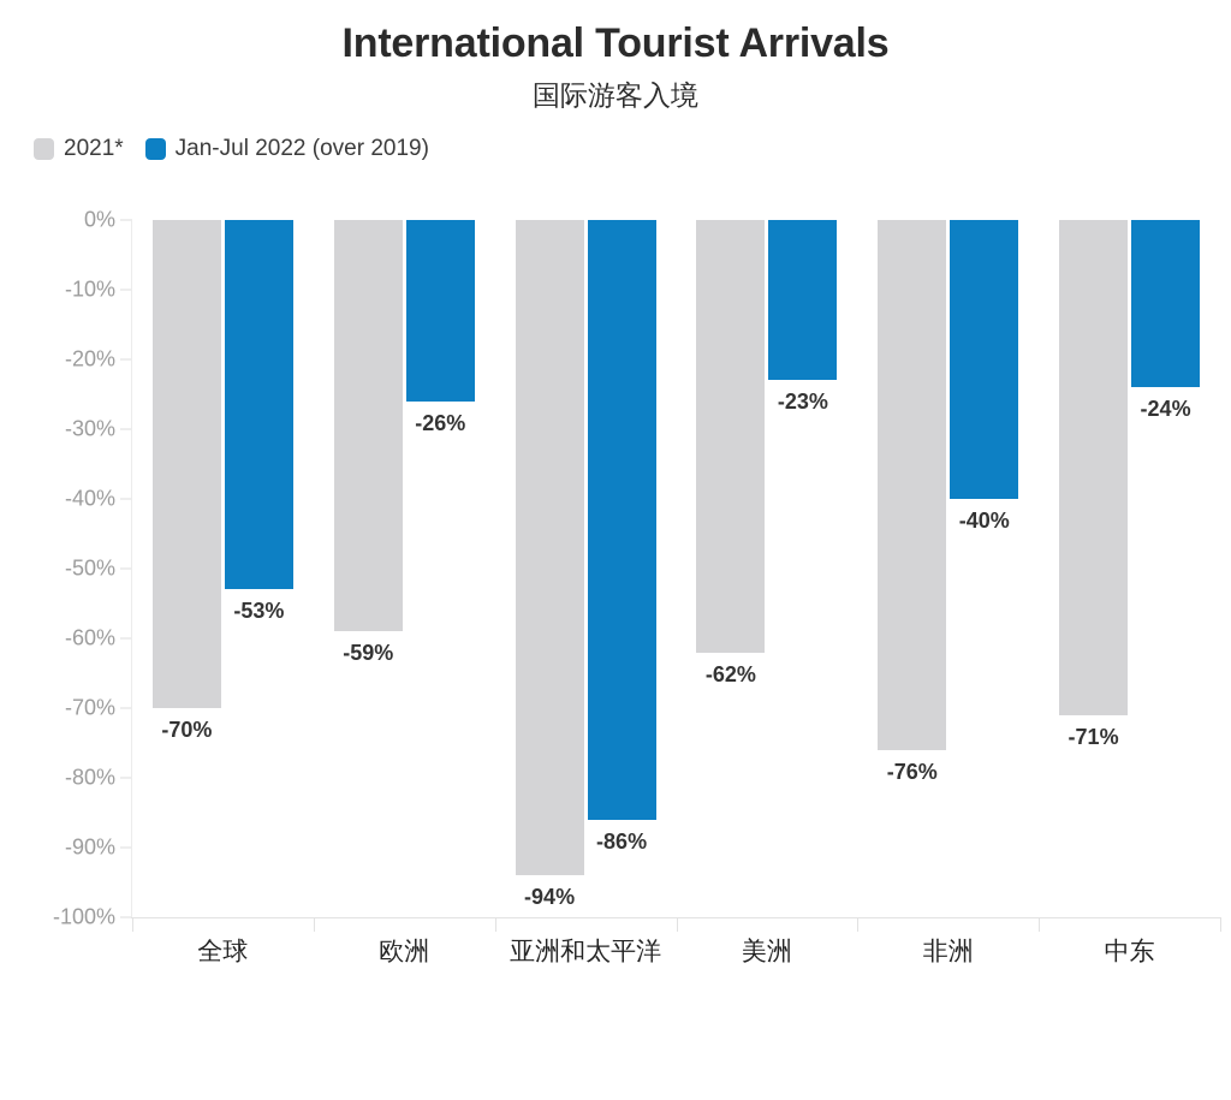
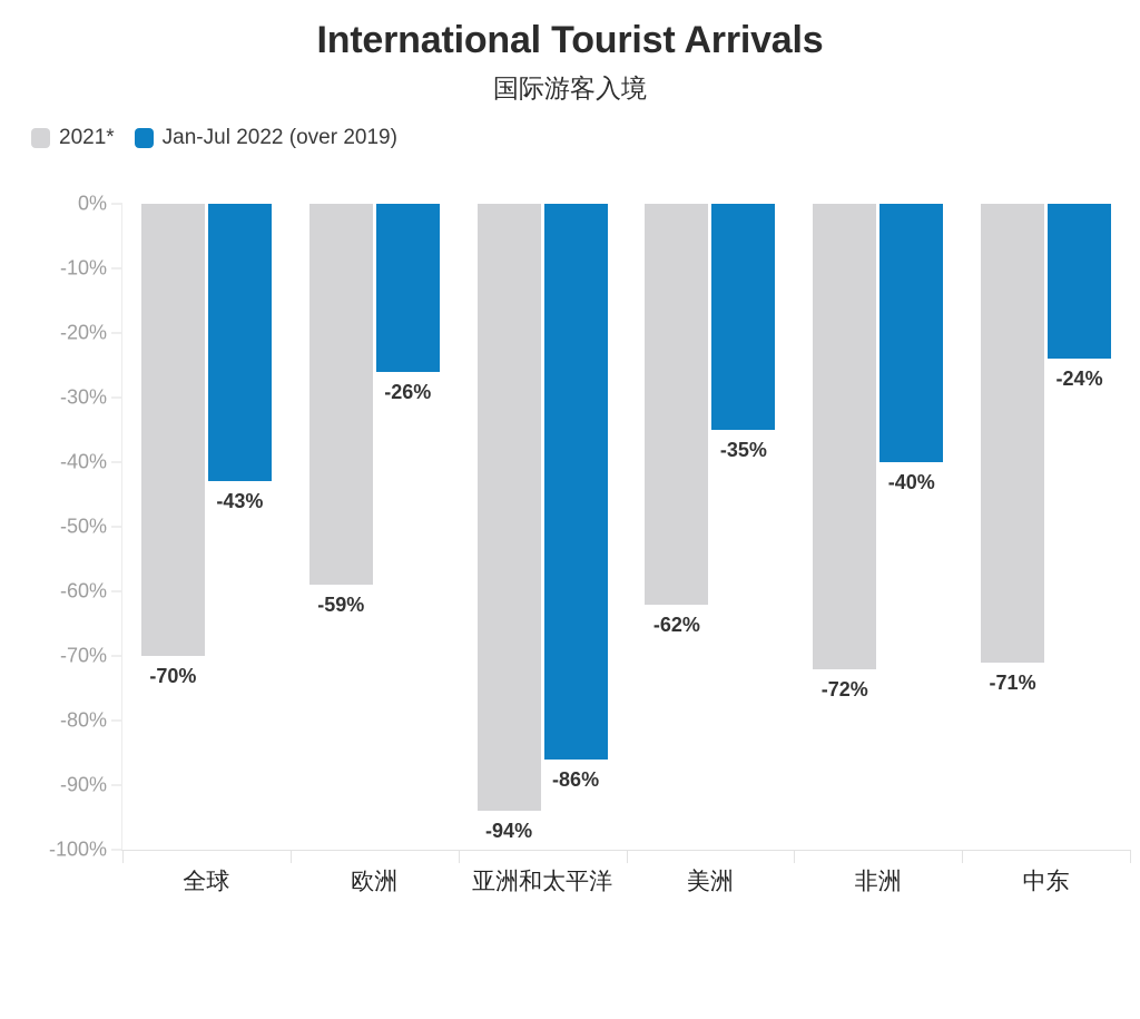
Jan-Jul 2022 (over 2019)/全球: -53% -> -43%
Jan-Jul 2022 (over 2019)/美洲: -23% -> -35%
2021*/非洲: -76% -> -72%
